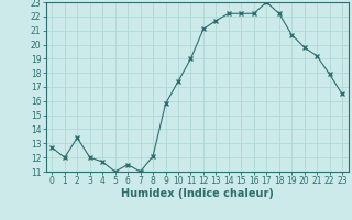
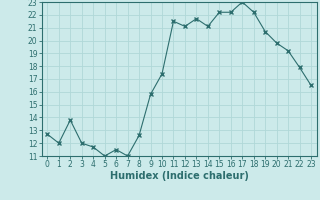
2: 13.4 -> 13.8
8: 12.1 -> 12.6
11: 19.0 -> 21.5
14: 22.2 -> 21.1
